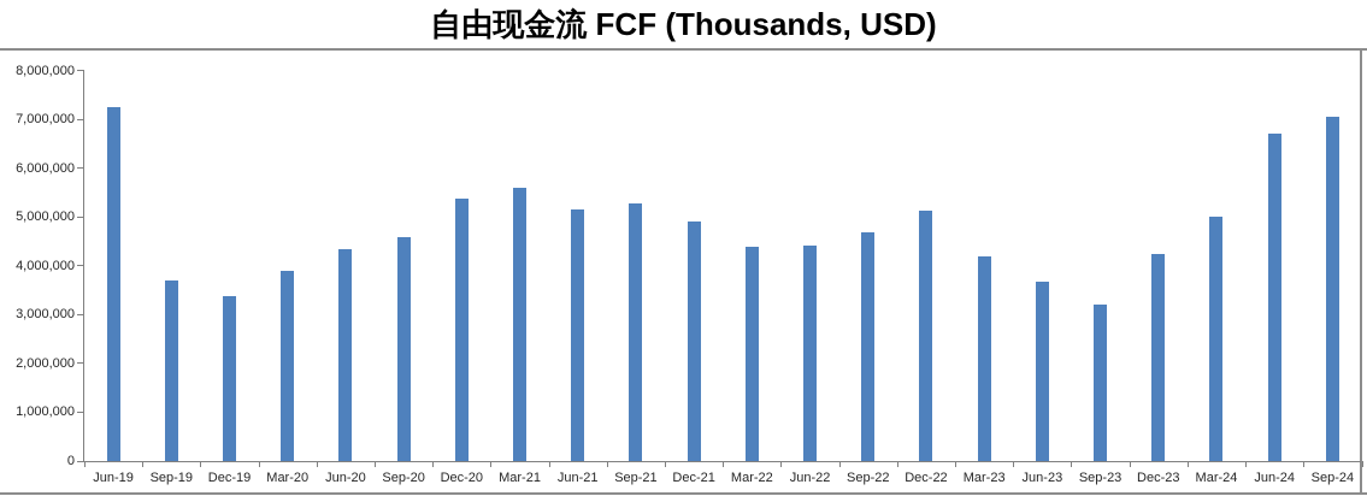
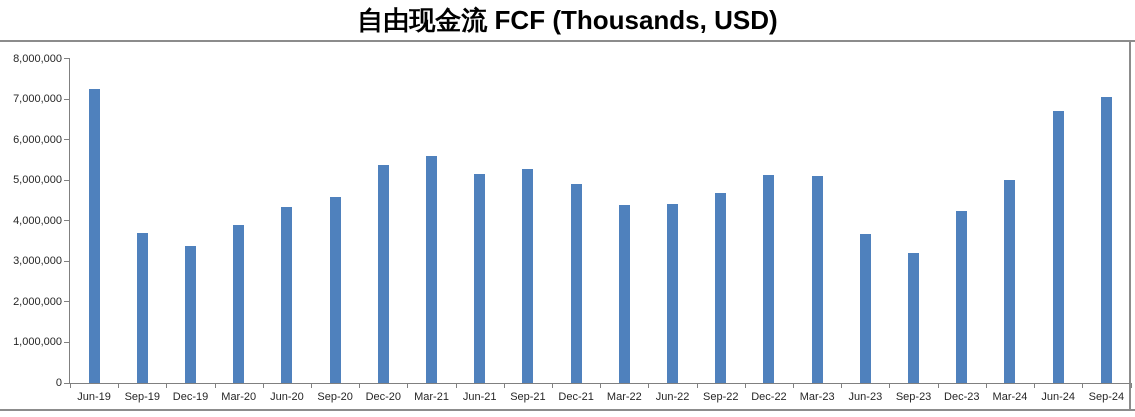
Mar-23: 4200000 -> 5100000
